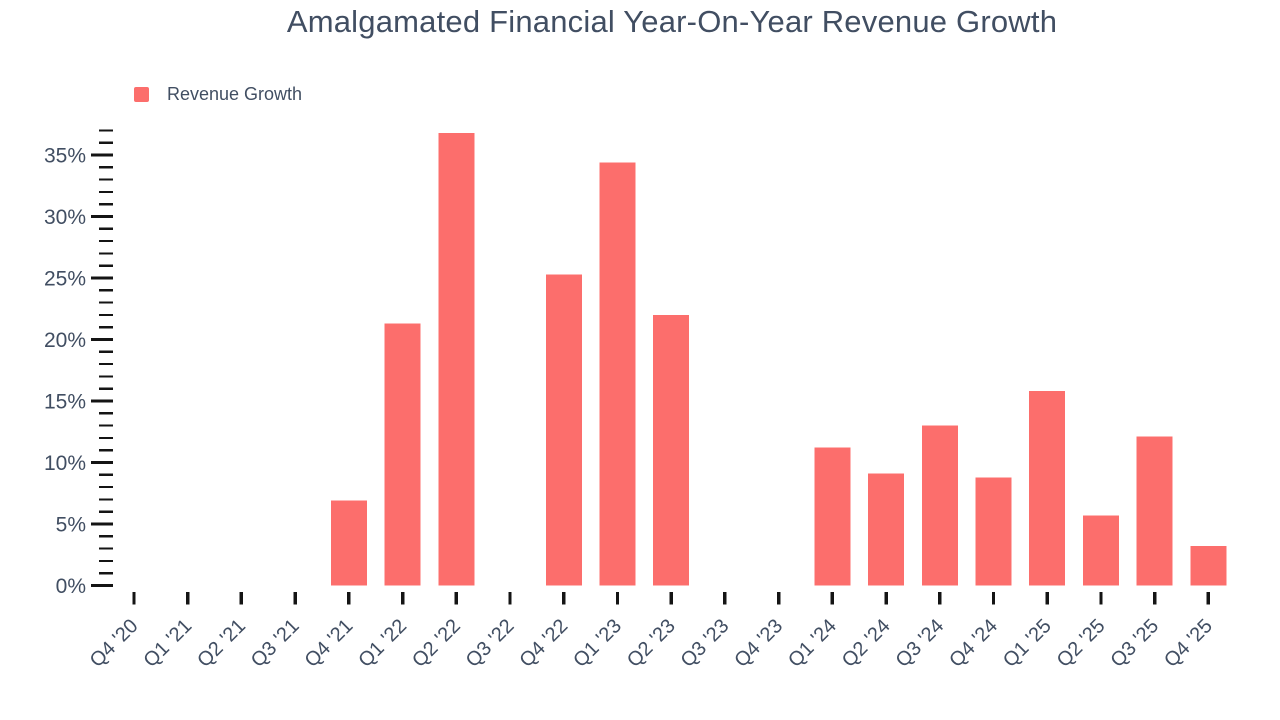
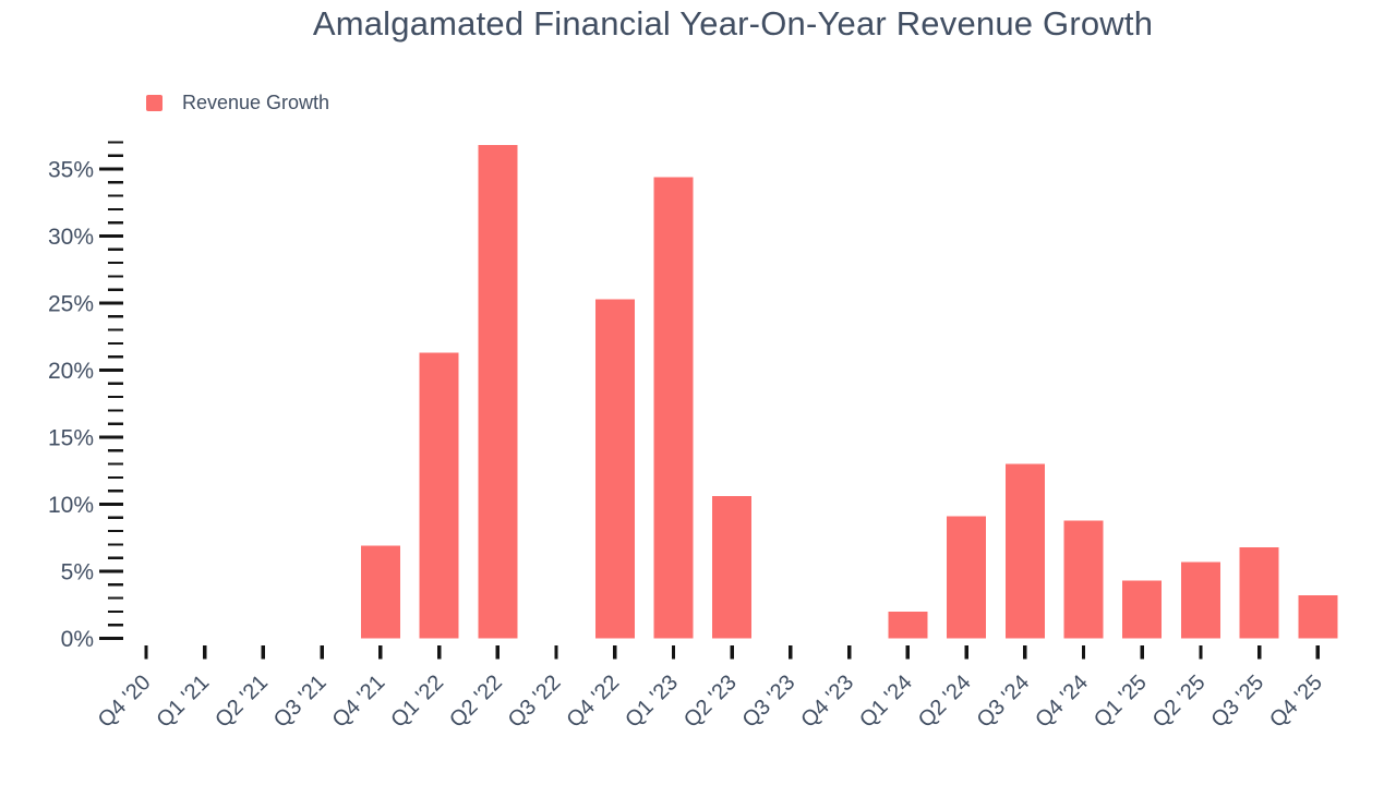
Q2 '23: 22.0% -> 10.6%
Q1 '24: 11.2% -> 2.0%
Q1 '25: 15.8% -> 4.3%
Q3 '25: 12.1% -> 6.8%
